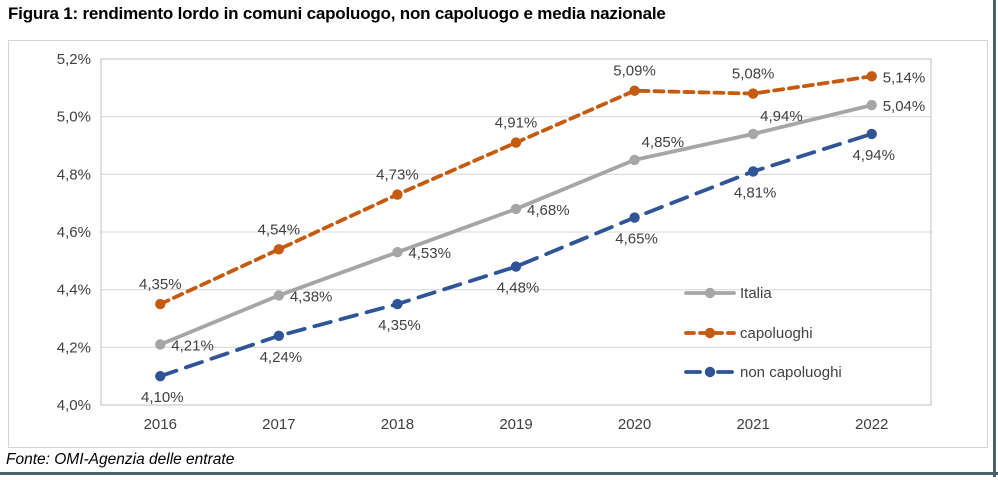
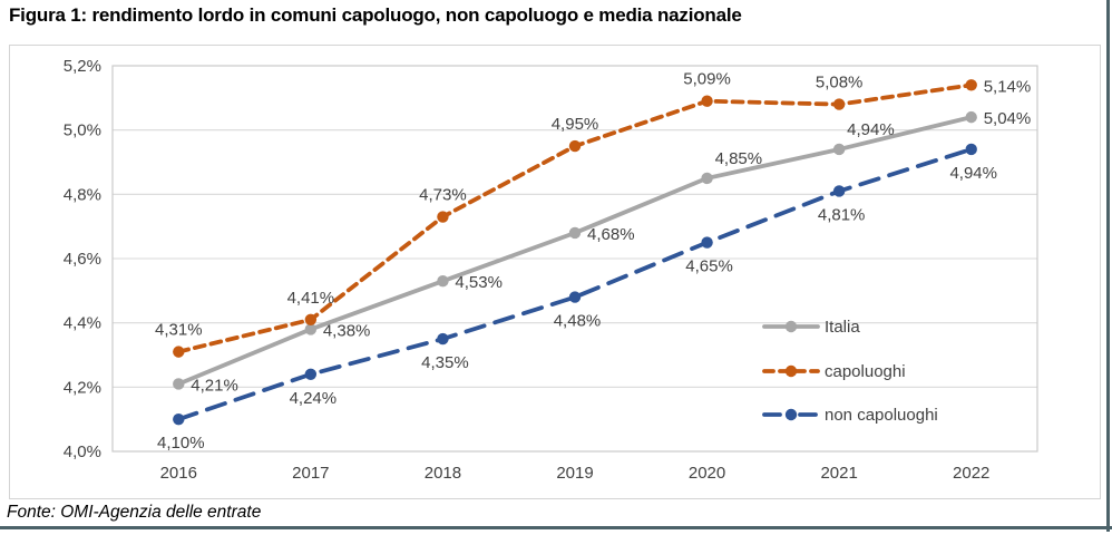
capoluoghi/2016: 4,35% -> 4,31%
capoluoghi/2017: 4,54% -> 4,41%
capoluoghi/2019: 4,91% -> 4,95%
